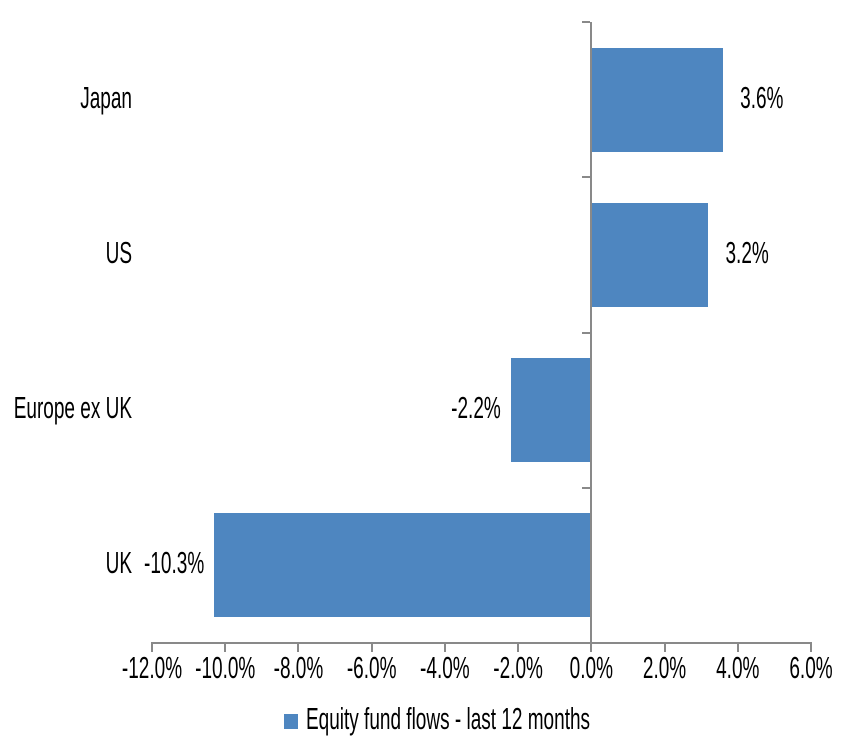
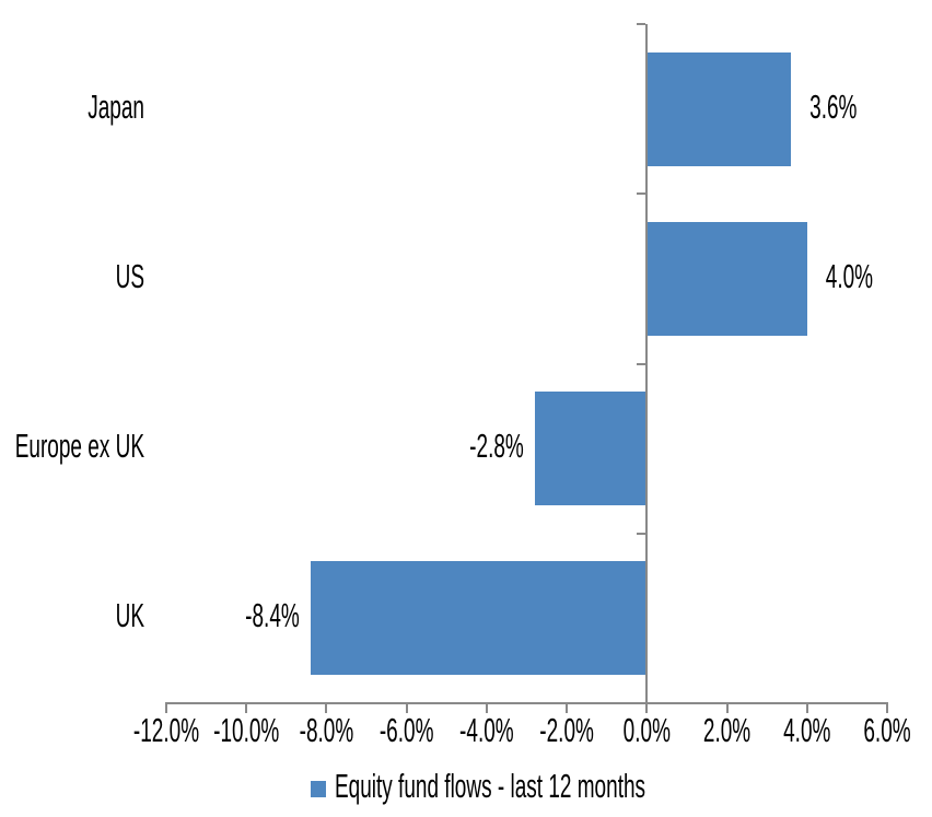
US: 3.2% -> 4.0%
Europe ex UK: -2.2% -> -2.8%
UK: -10.3% -> -8.4%
